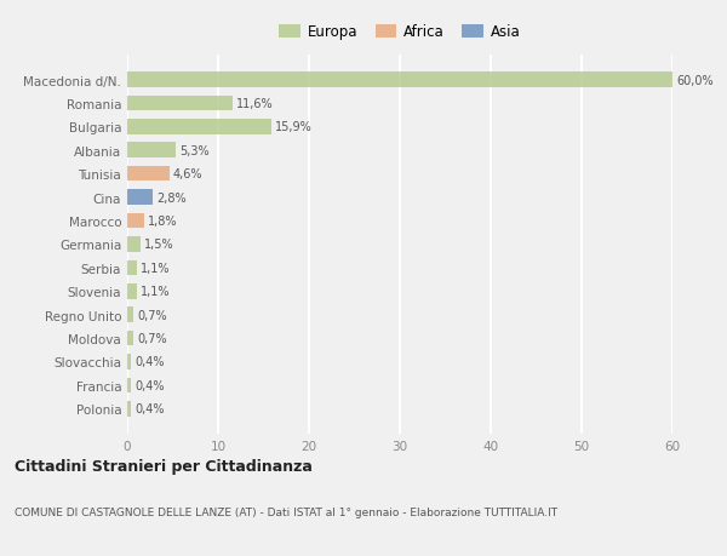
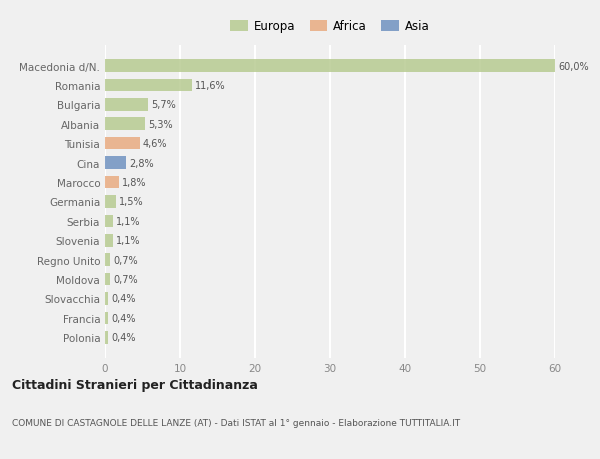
Bulgaria: 15,9% -> 5,7%
